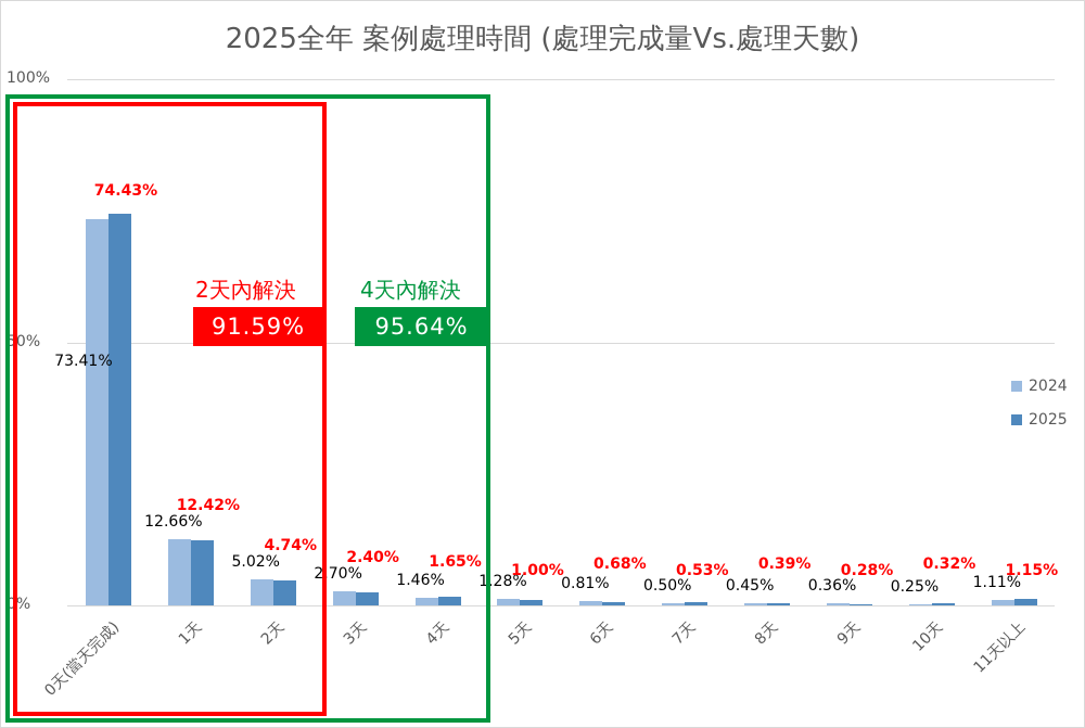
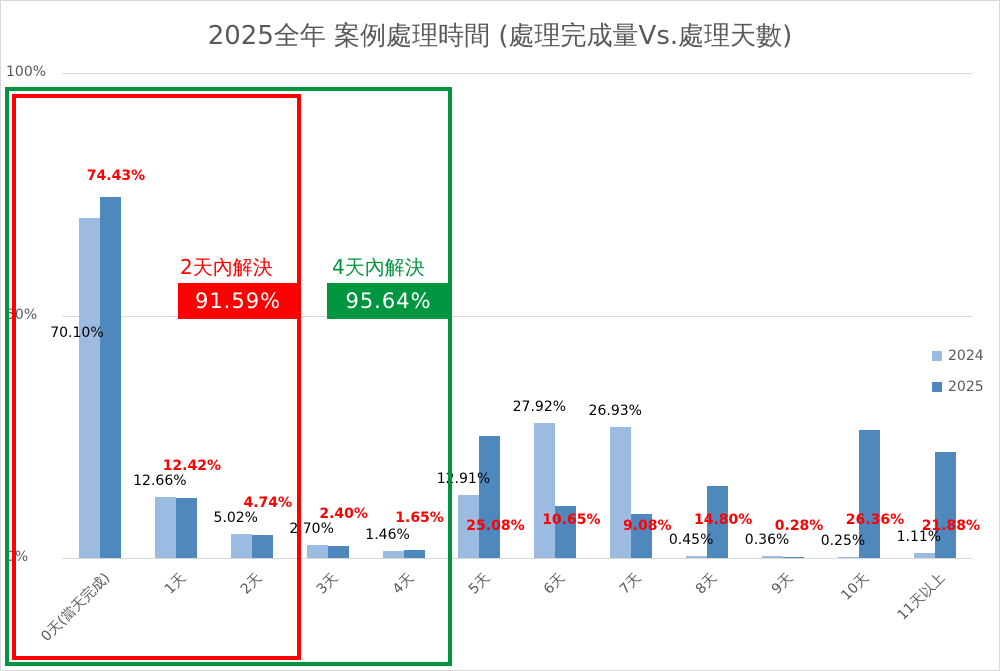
2024/0天(當天完成): 73.41% -> 70.10%
2024/5天: 1.28% -> 12.91%
2025/5天: 1.00% -> 25.08%
2024/6天: 0.81% -> 27.92%
2025/6天: 0.68% -> 10.65%
2024/7天: 0.50% -> 26.93%
2025/7天: 0.53% -> 9.08%
2025/8天: 0.39% -> 14.80%
2025/10天: 0.32% -> 26.36%
2025/11天以上: 1.15% -> 21.88%
